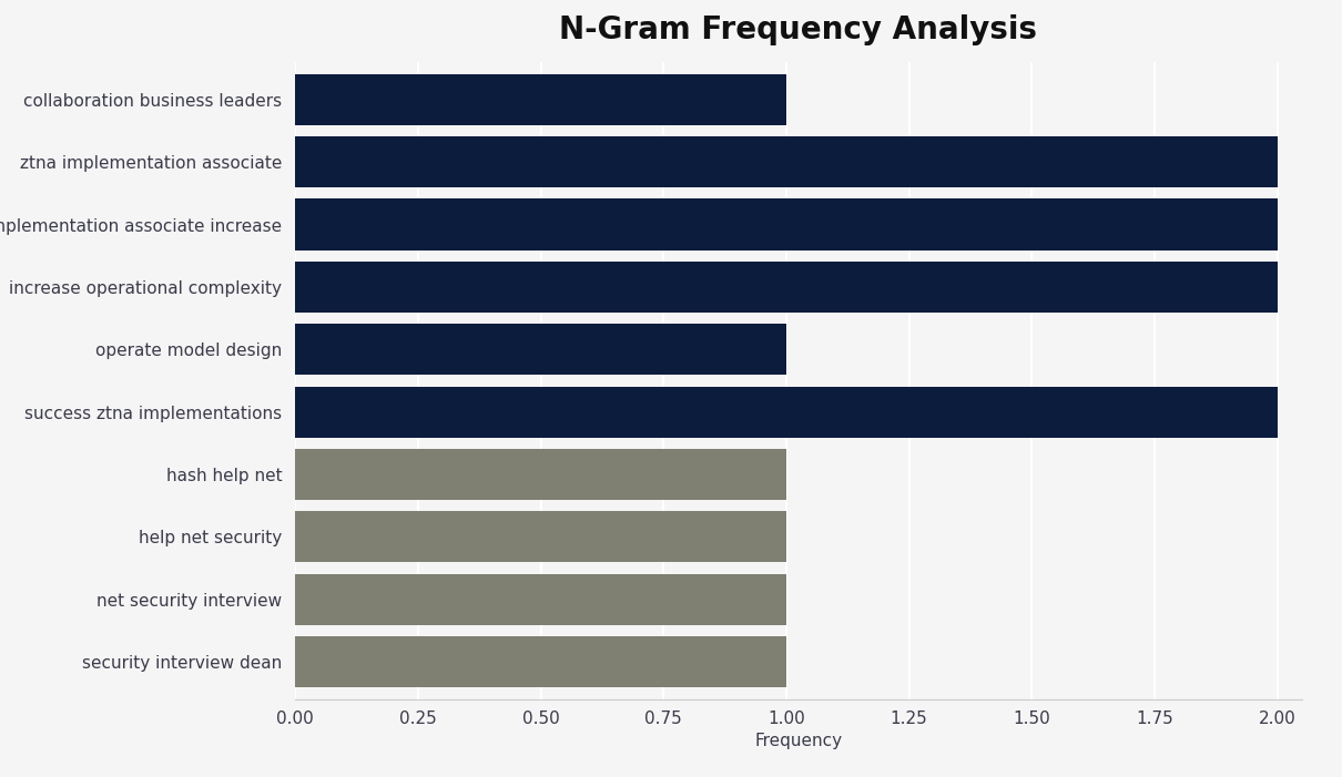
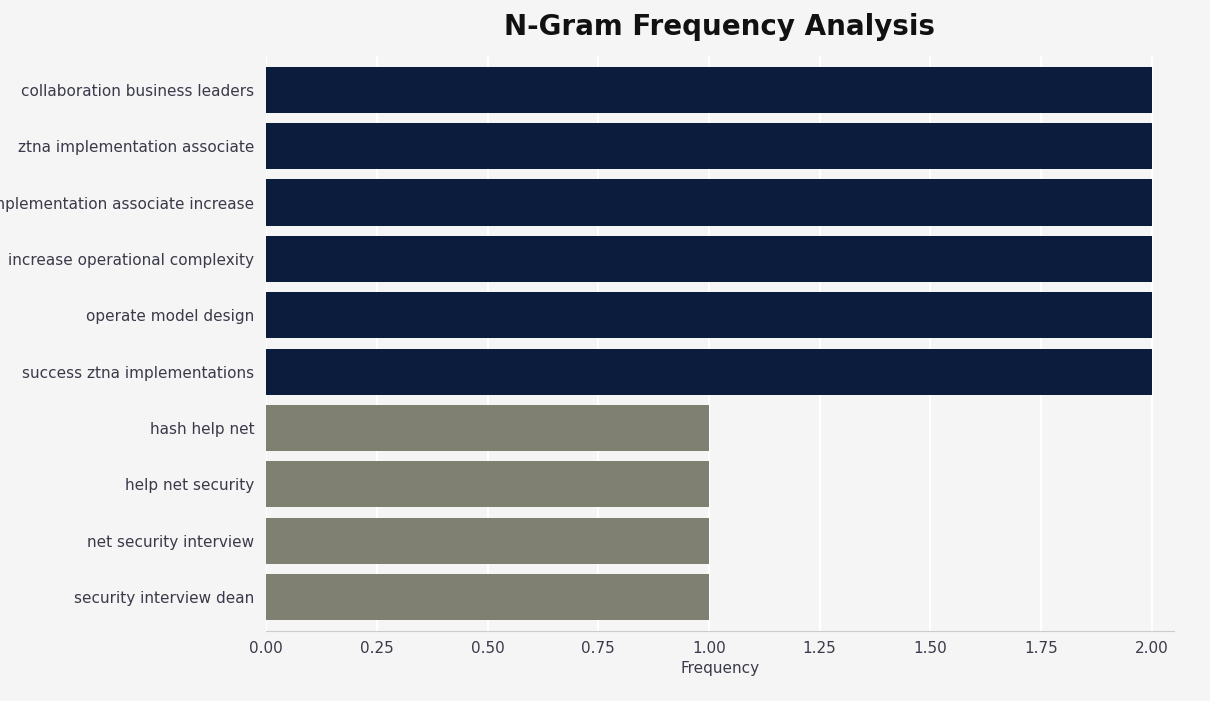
collaboration business leaders: 1 -> 2
operate model design: 1 -> 2
